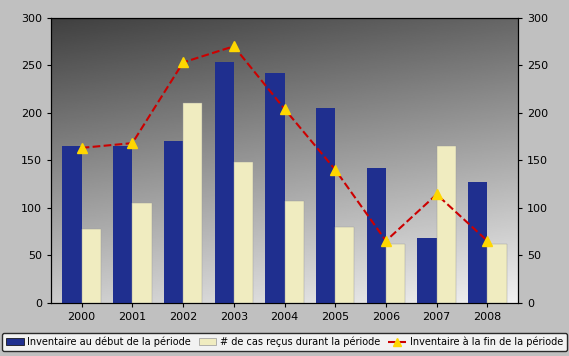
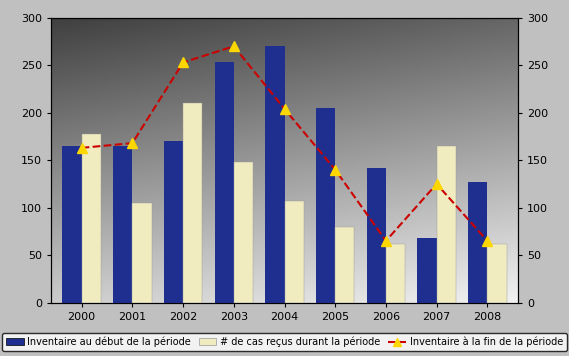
# de cas reçus durant la période/2000: 78 -> 178
Inventaire au début de la période/2004: 242 -> 270
Inventaire à la fin de la période/2007: 114 -> 125
